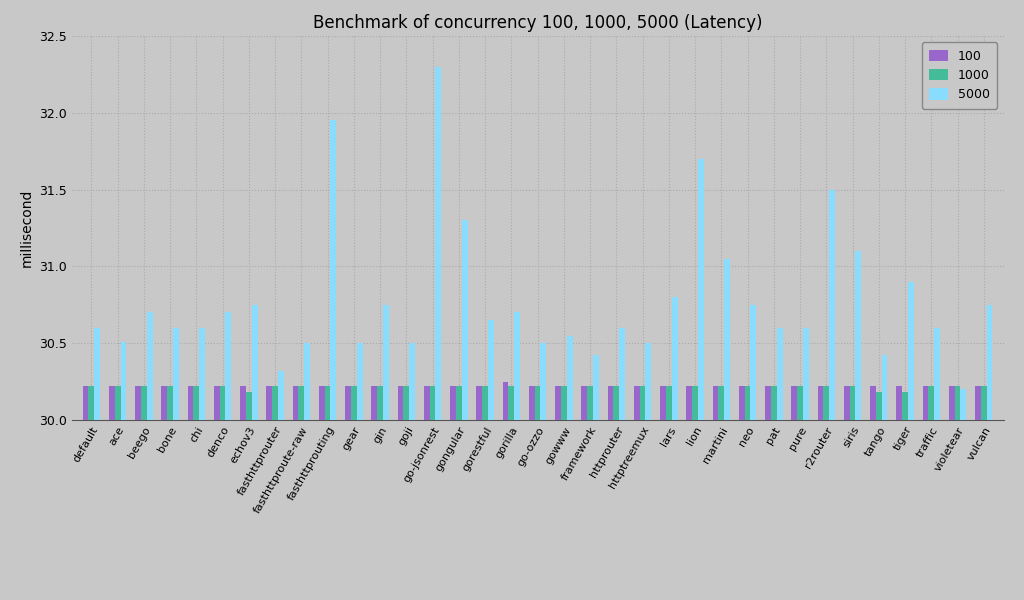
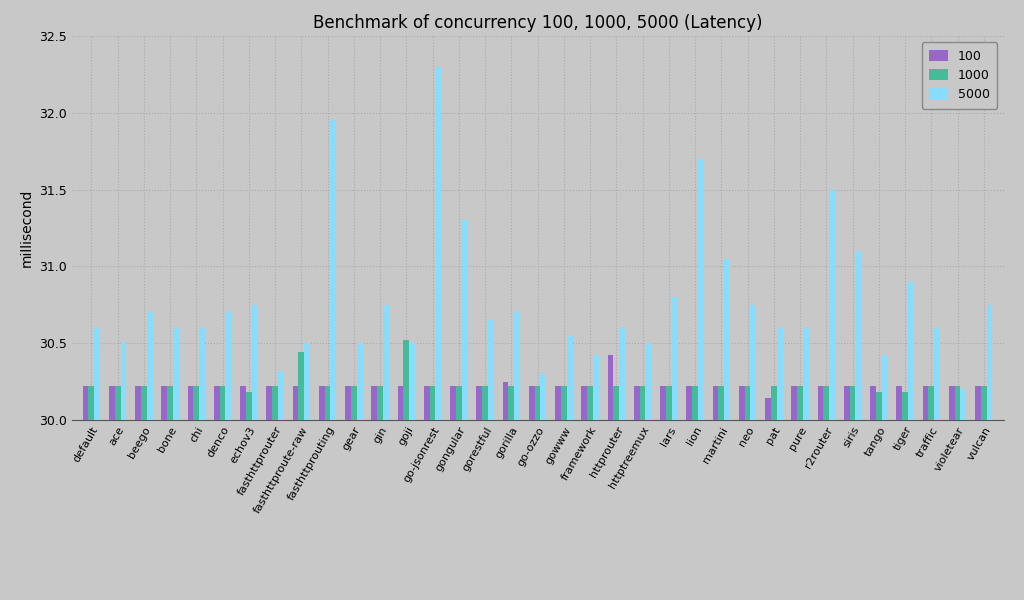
1000/fasthttproute-raw: 30.22 -> 30.44
1000/goji: 30.22 -> 30.52
5000/go-ozzo: 30.50 -> 30.30
100/httprouter: 30.22 -> 30.42
100/pat: 30.22 -> 30.14
